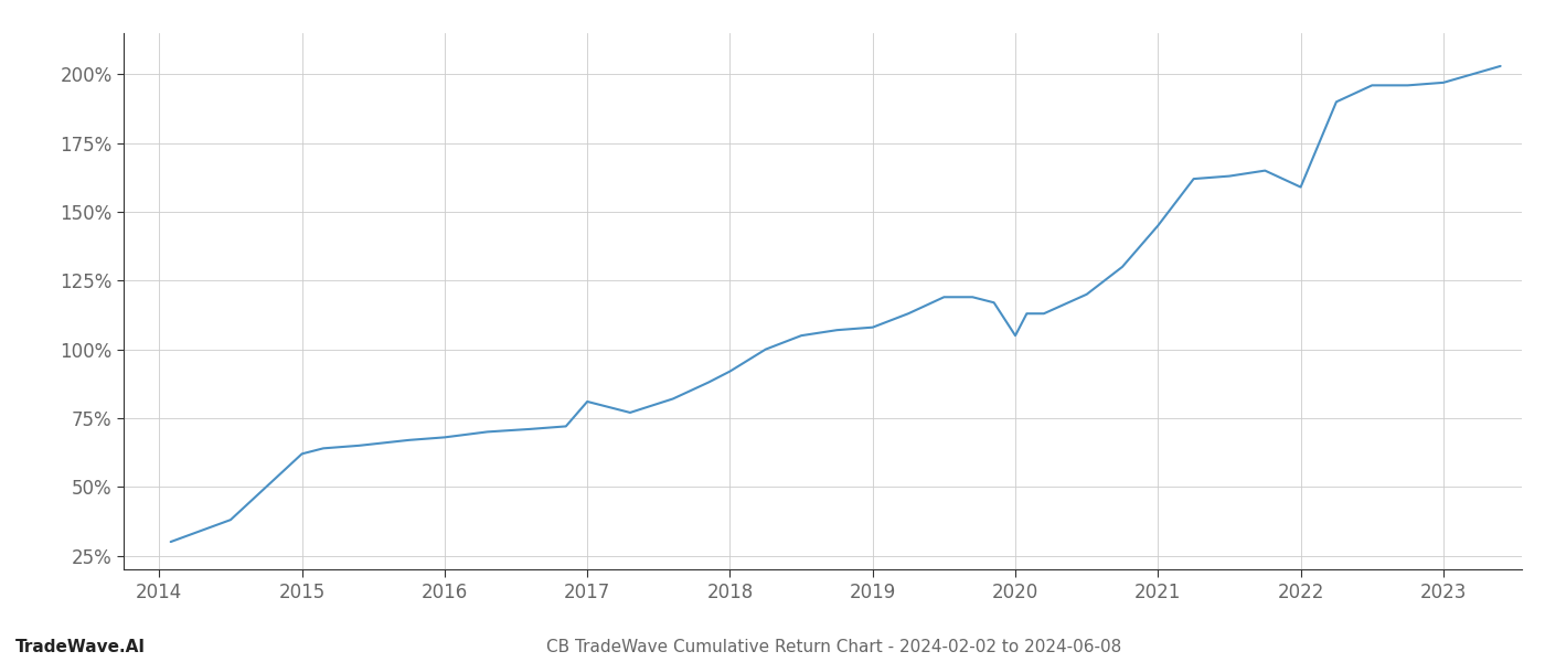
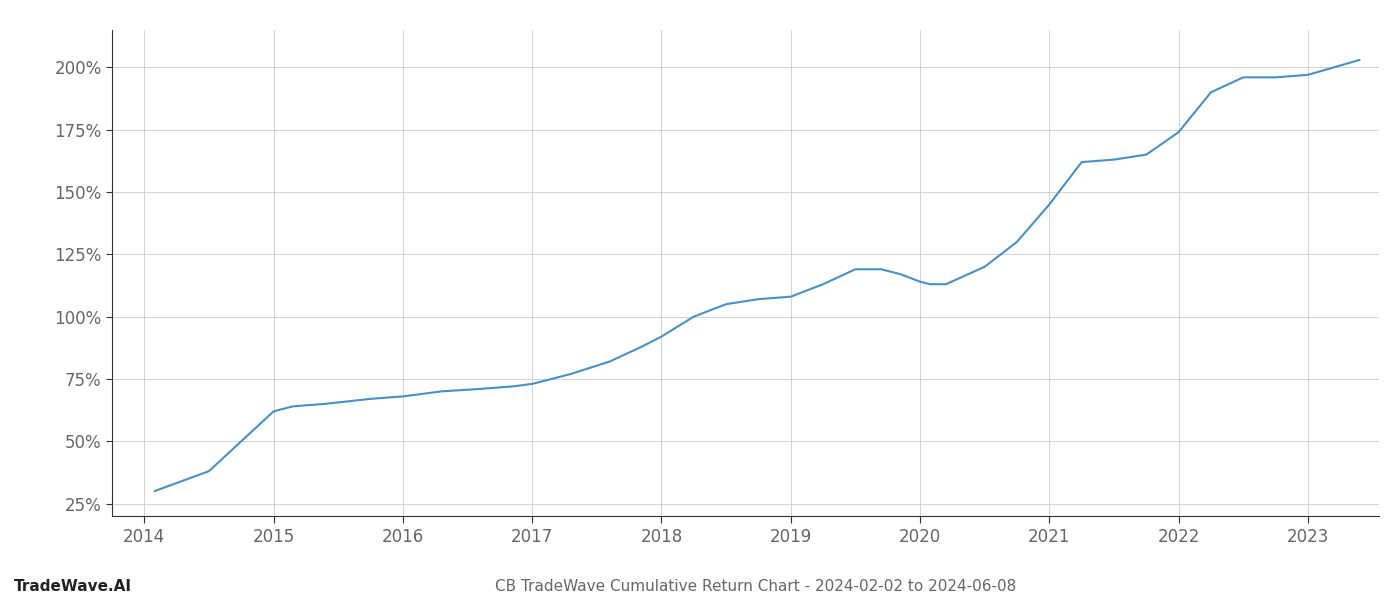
2017: 81% -> 73%
2020: 105% -> 114%
2022: 159% -> 174%
